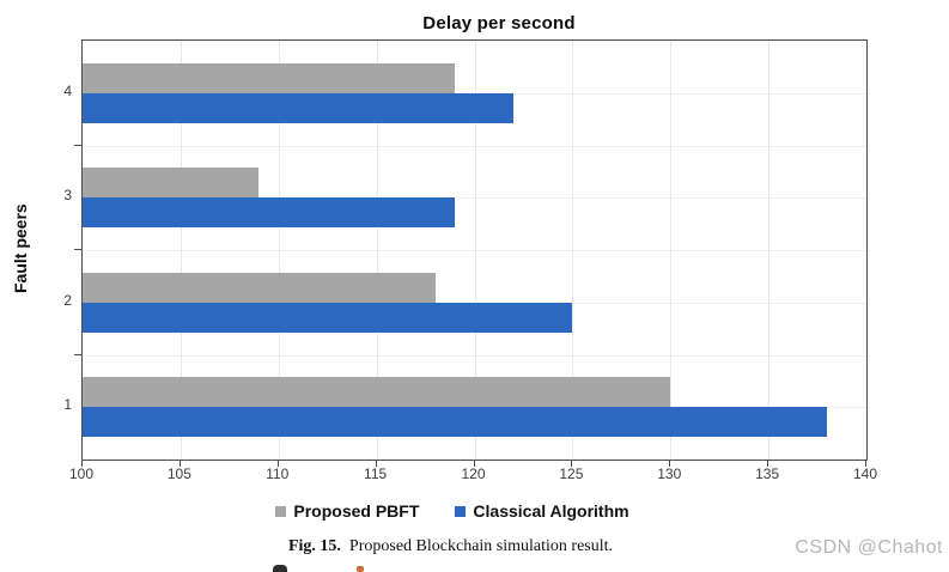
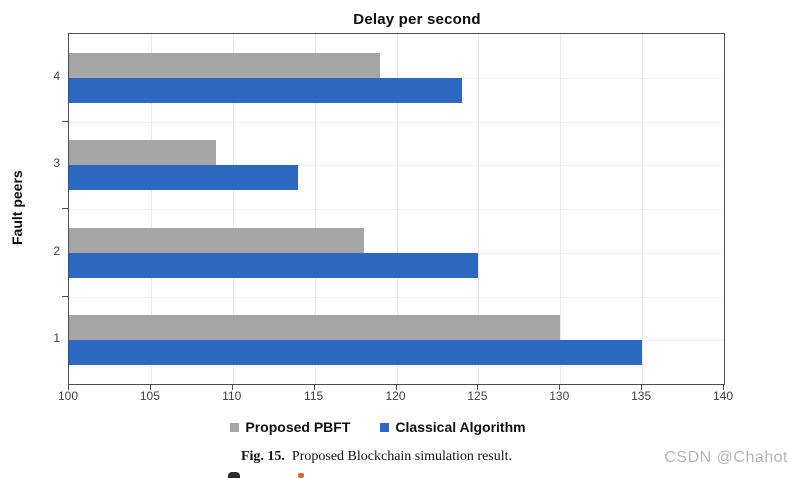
Classical Algorithm/4: 122 -> 124
Classical Algorithm/3: 119 -> 114
Classical Algorithm/1: 138 -> 135
